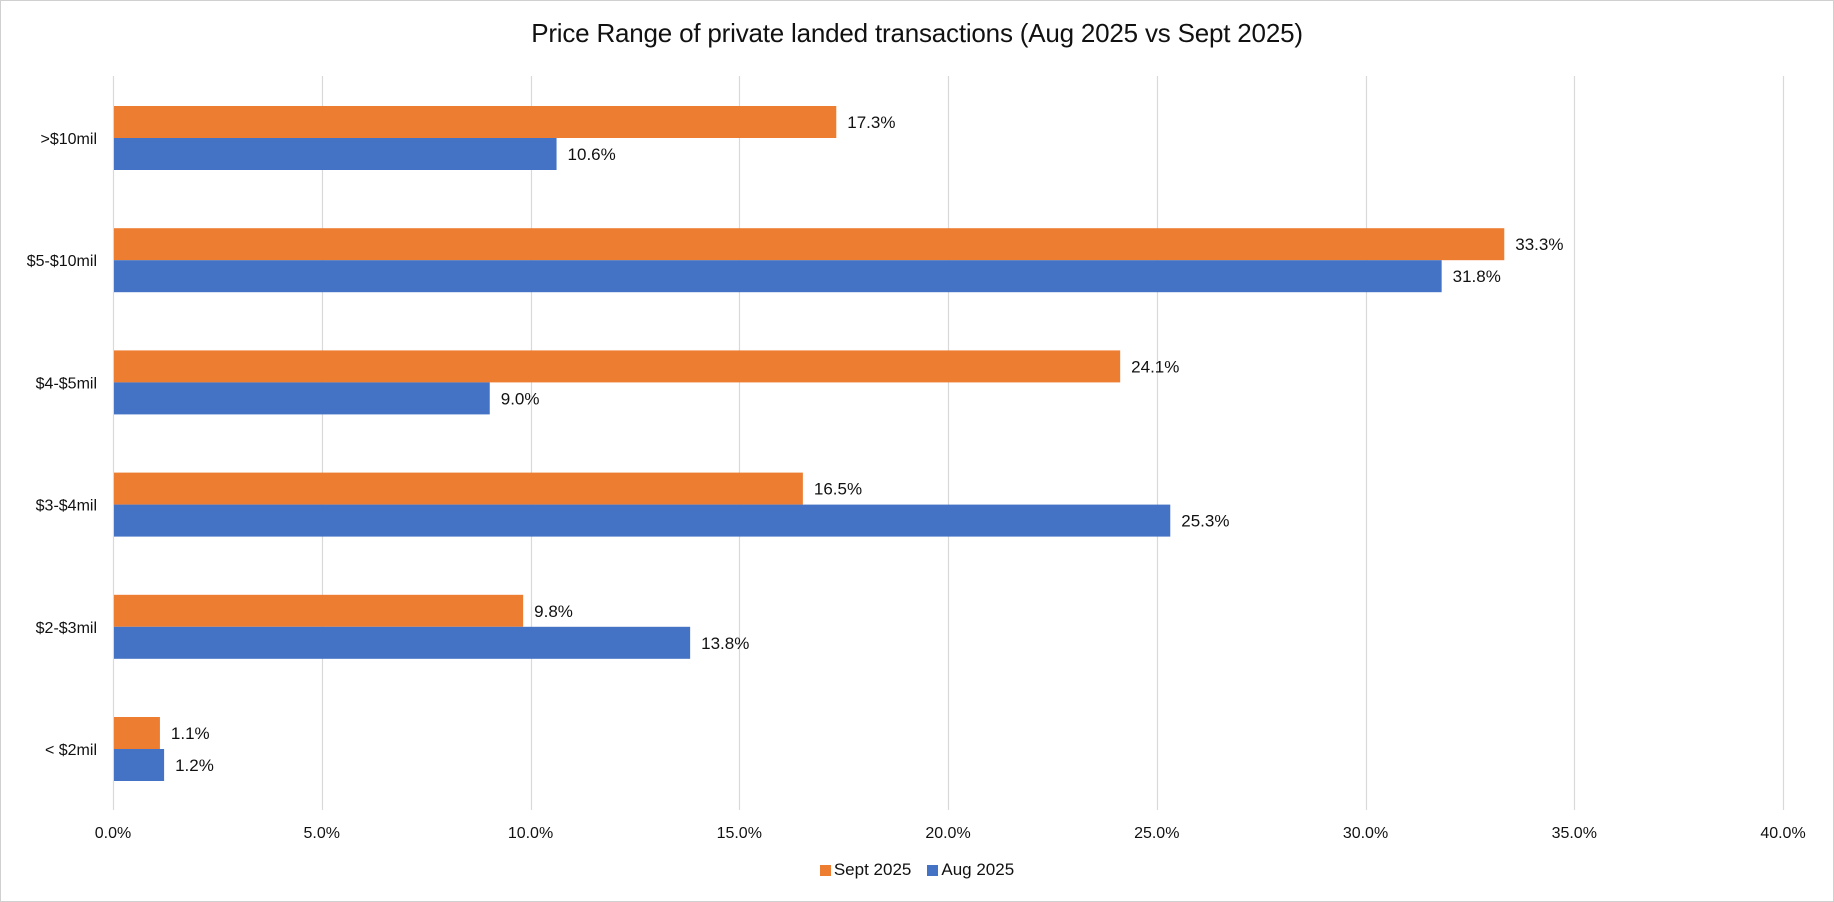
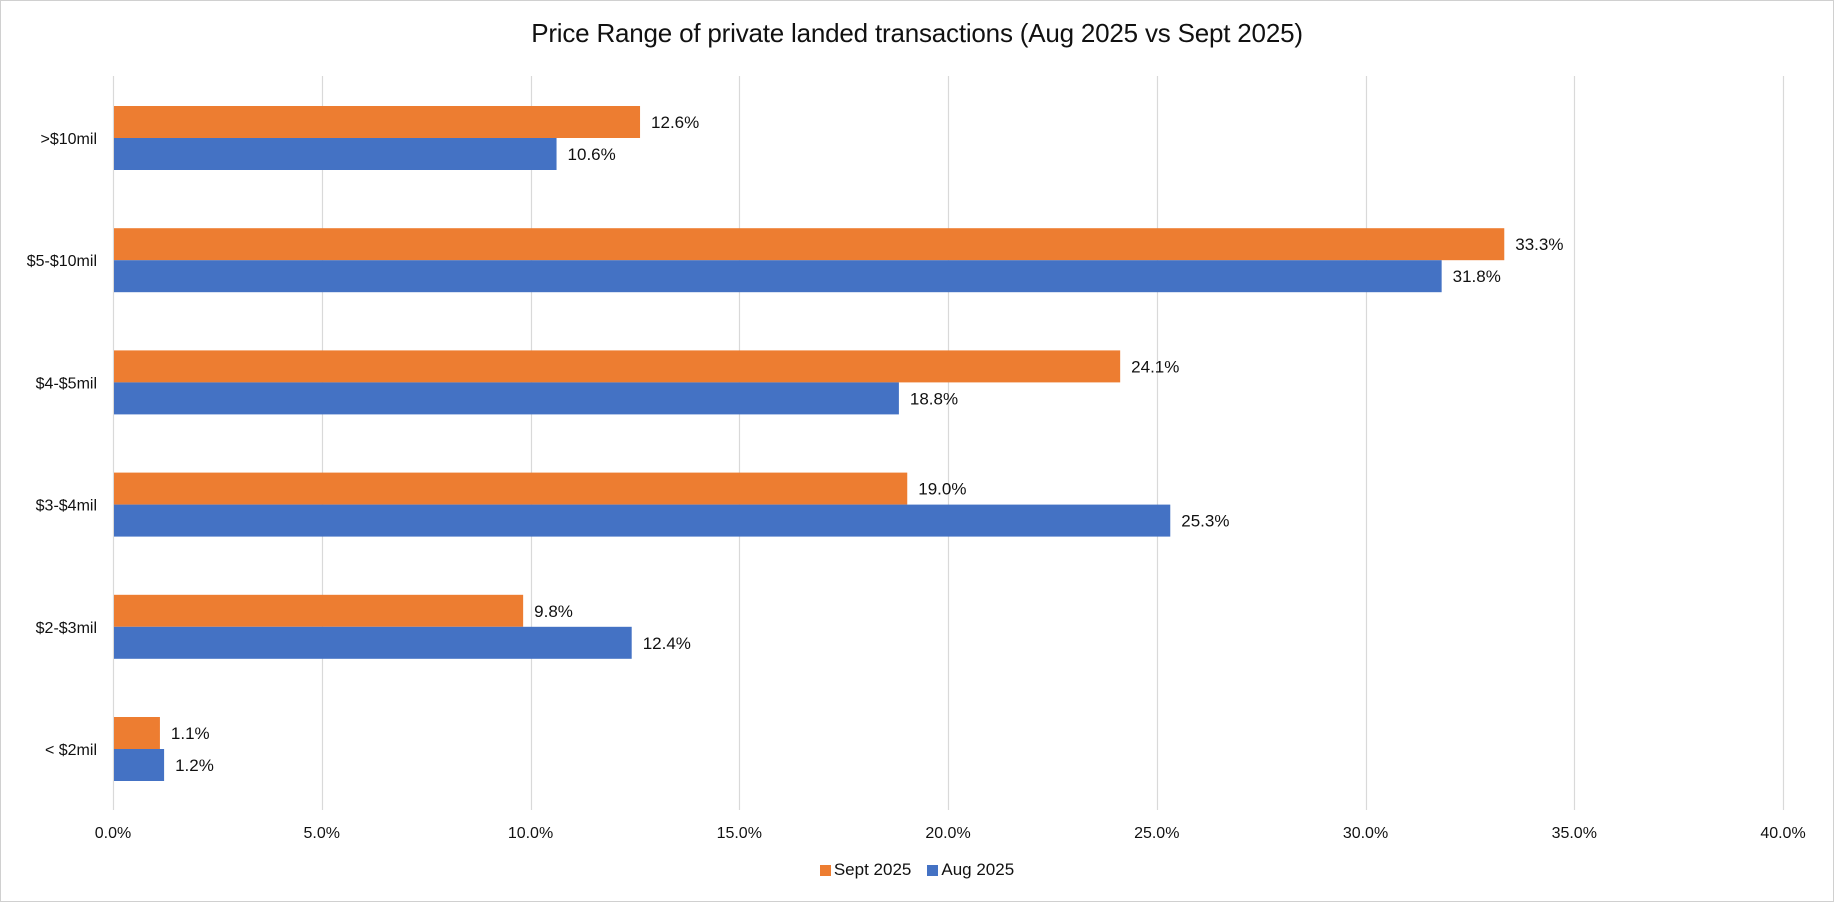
Sept 2025/>$10mil: 17.3% -> 12.6%
Aug 2025/$4-$5mil: 9.0% -> 18.8%
Sept 2025/$3-$4mil: 16.5% -> 19.0%
Aug 2025/$2-$3mil: 13.8% -> 12.4%
